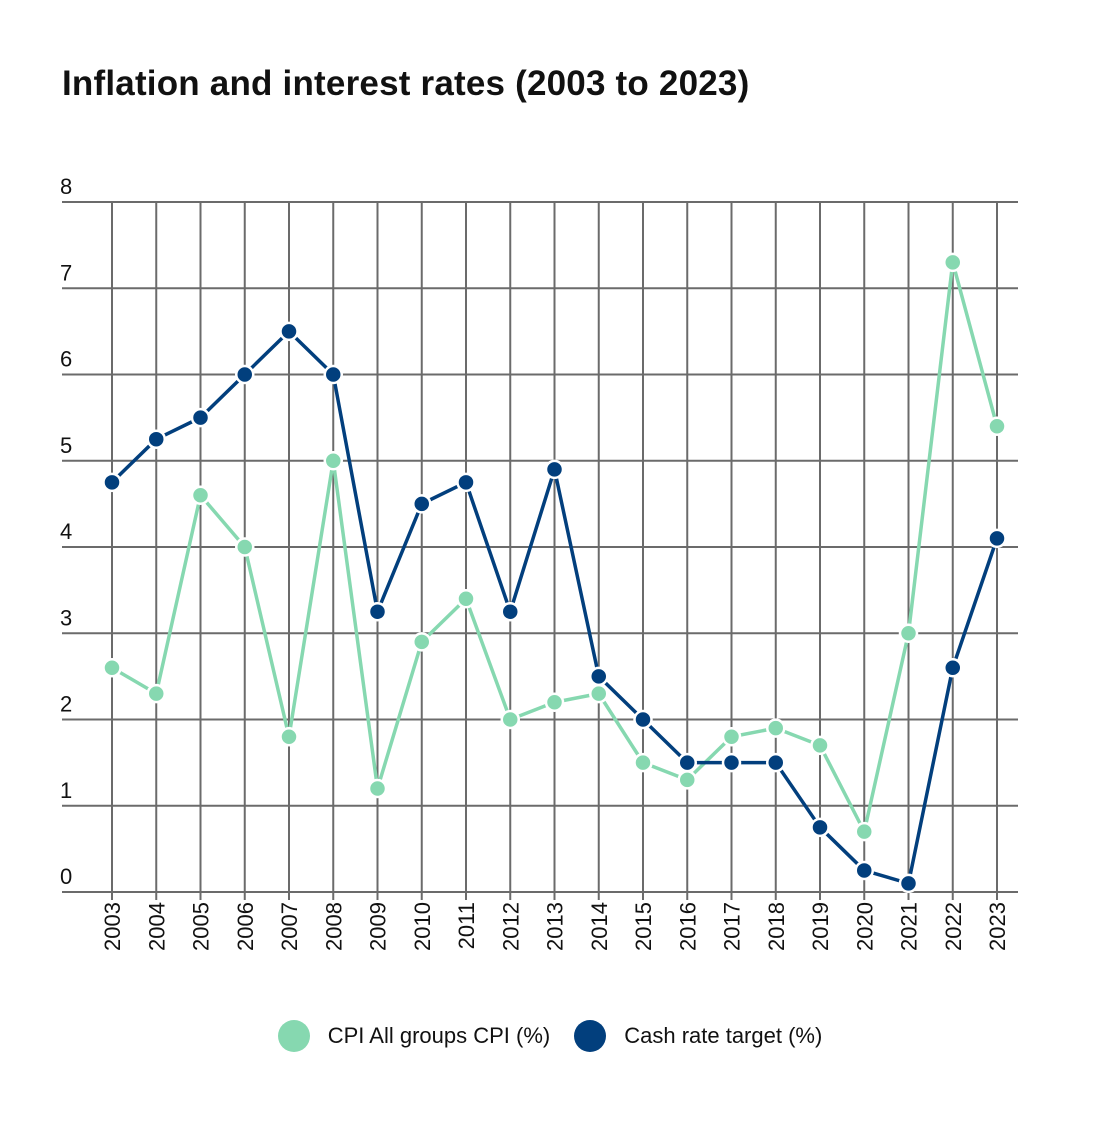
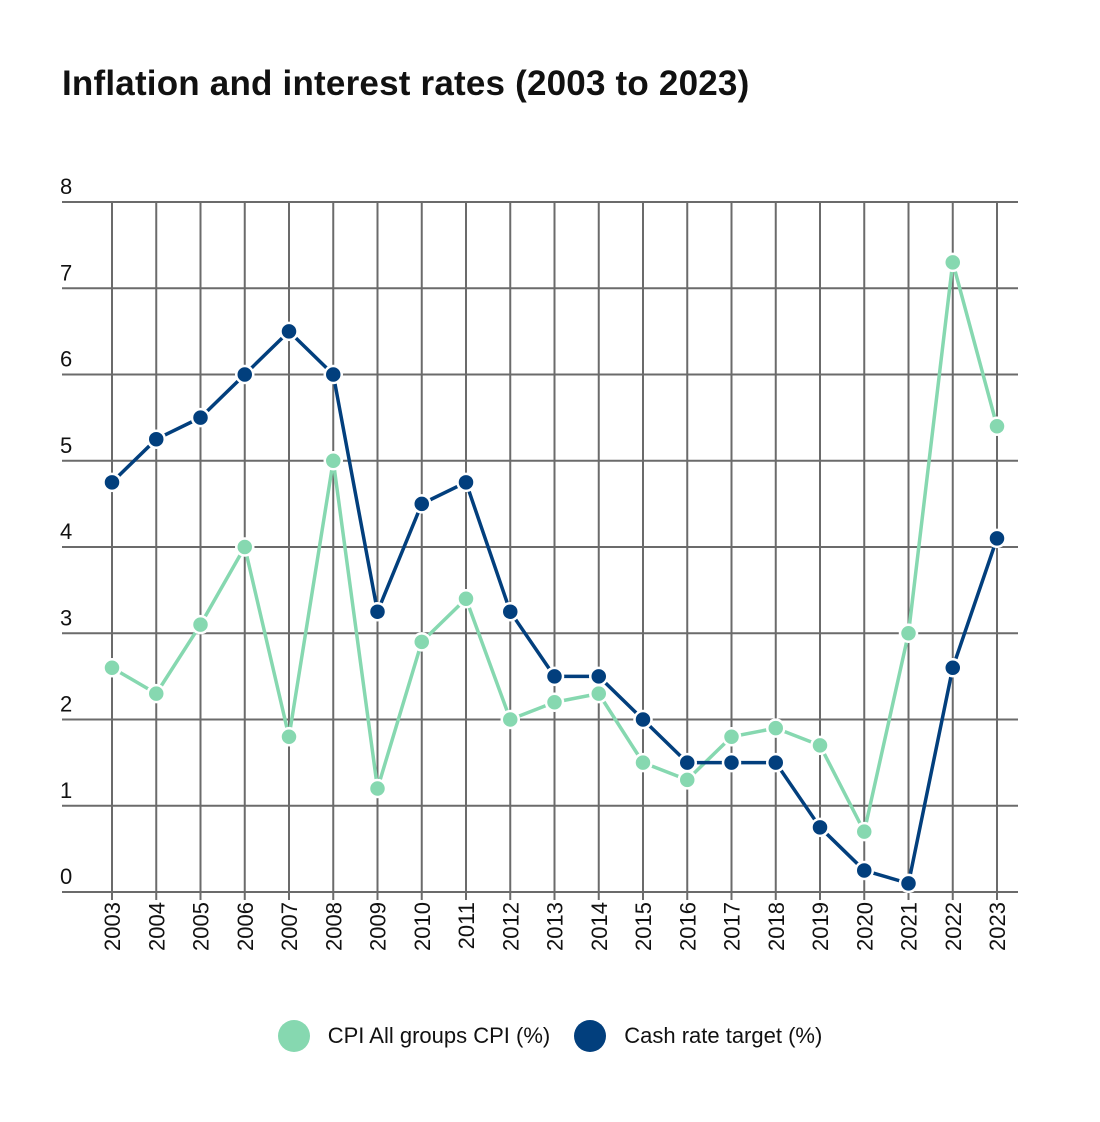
CPI All groups CPI (%)/2005: 4.6 -> 3.1
Cash rate target (%)/2013: 4.9 -> 2.5
